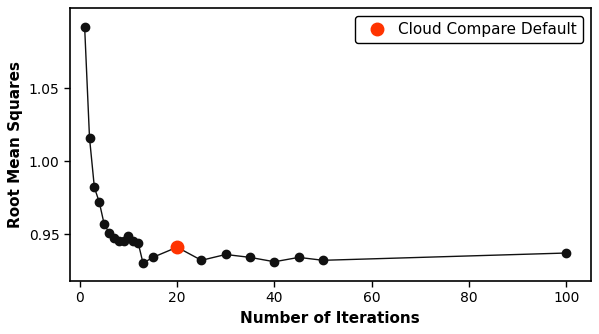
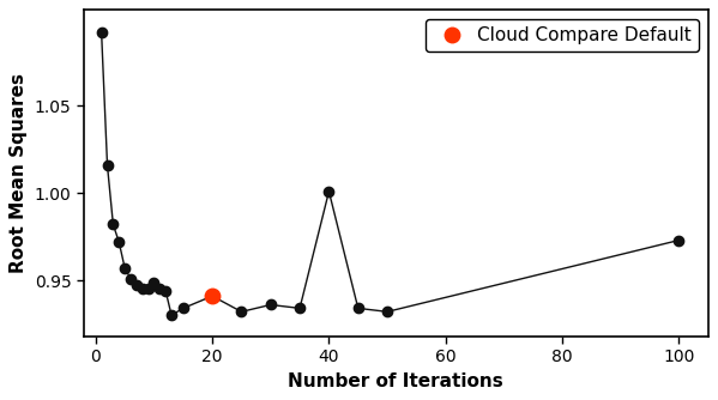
40: 0.931 -> 1.001
100: 0.937 -> 0.973
